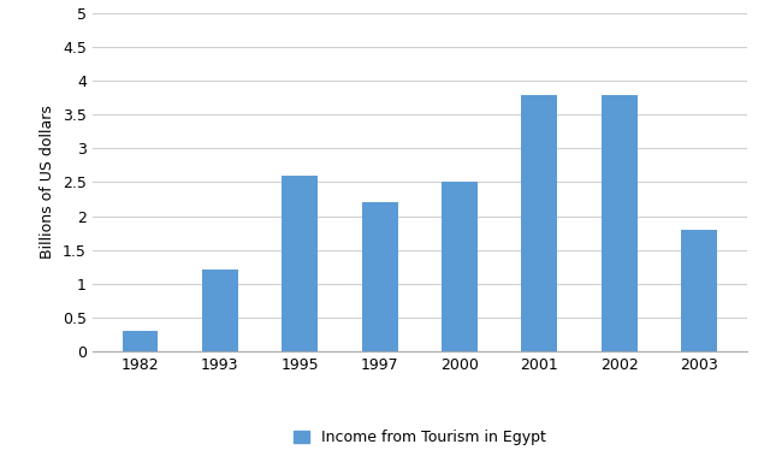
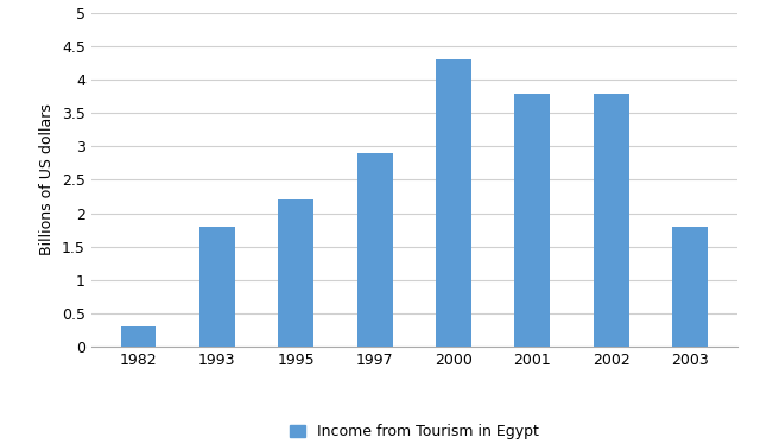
1993: 1.2 -> 1.8
1995: 2.6 -> 2.2
1997: 2.2 -> 2.9
2000: 2.5 -> 4.3
